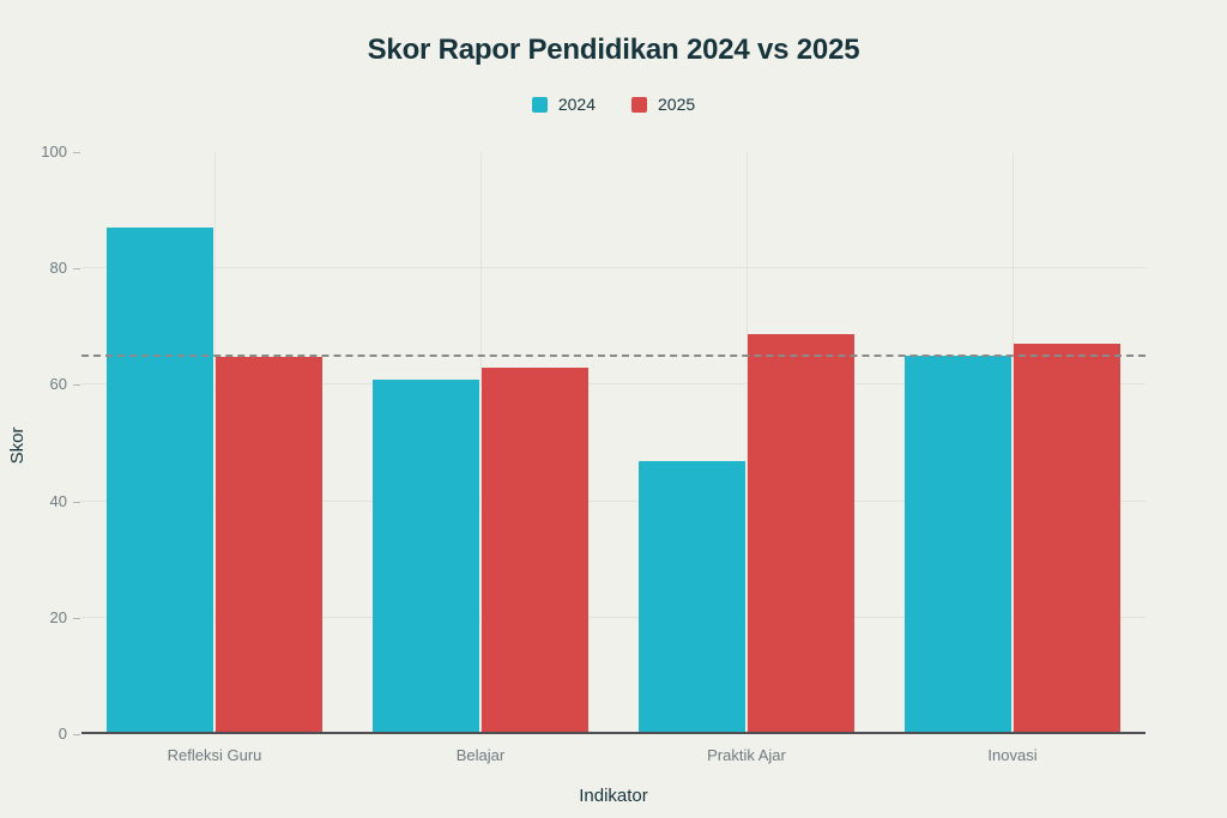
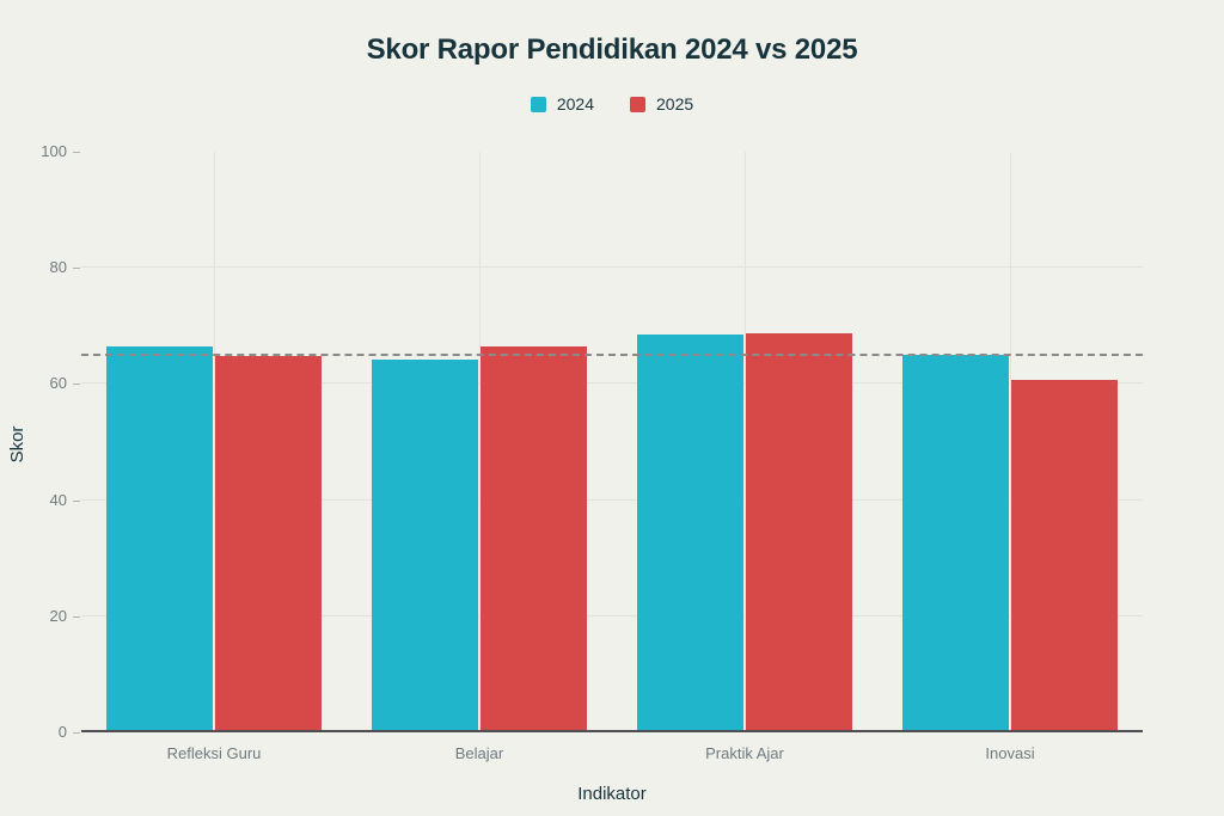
2024/Refleksi Guru: 87 -> 66
2024/Belajar: 61 -> 64
2025/Belajar: 63 -> 66
2024/Praktik Ajar: 47 -> 68
2025/Inovasi: 67 -> 61
